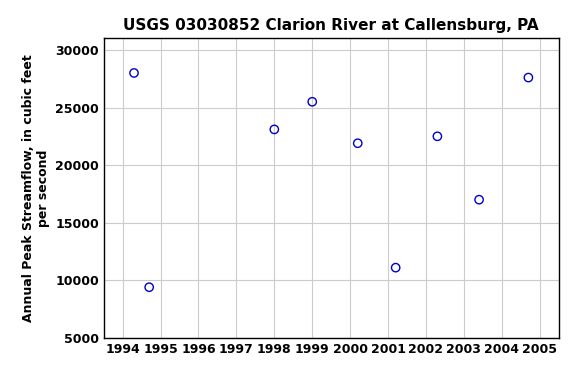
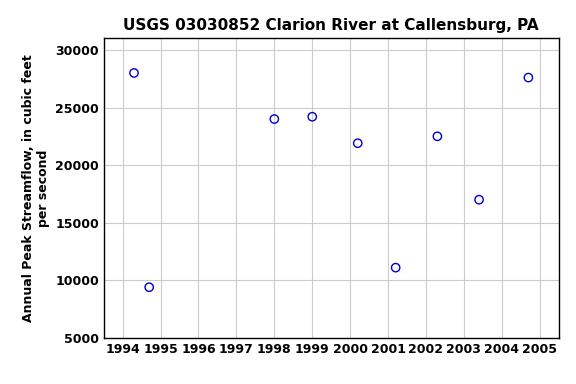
1998: 23100 -> 24000
1999: 25500 -> 24200
